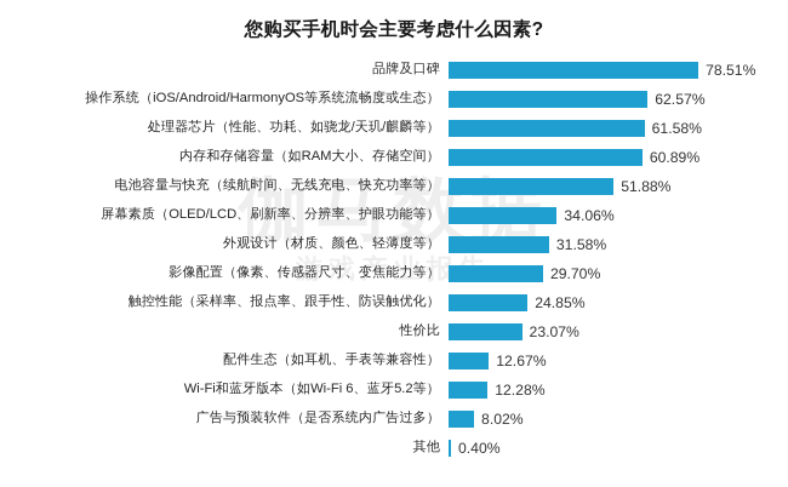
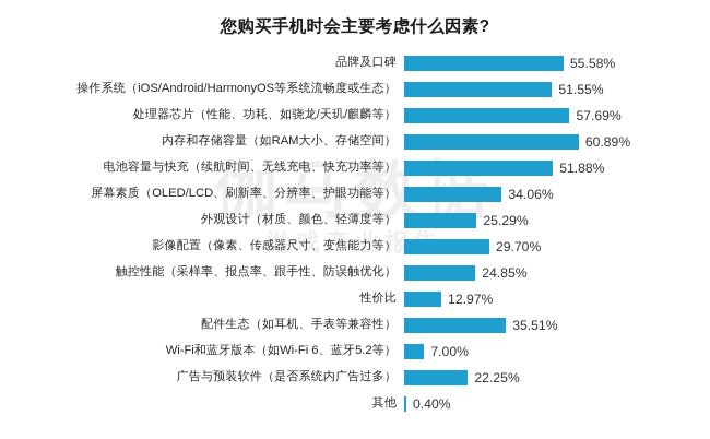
品牌及口碑: 78.51% -> 55.58%
操作系统（iOS/Android/HarmonyOS等系统流畅度或生态）: 62.57% -> 51.55%
处理器芯片（性能、功耗、如骁龙/天玑/麒麟等）: 61.58% -> 57.69%
外观设计（材质、颜色、轻薄度等）: 31.58% -> 25.29%
性价比: 23.07% -> 12.97%
配件生态（如耳机、手表等兼容性）: 12.67% -> 35.51%
Wi-Fi和蓝牙版本（如Wi-Fi 6、蓝牙5.2等）: 12.28% -> 7.00%
广告与预装软件（是否系统内广告过多）: 8.02% -> 22.25%
